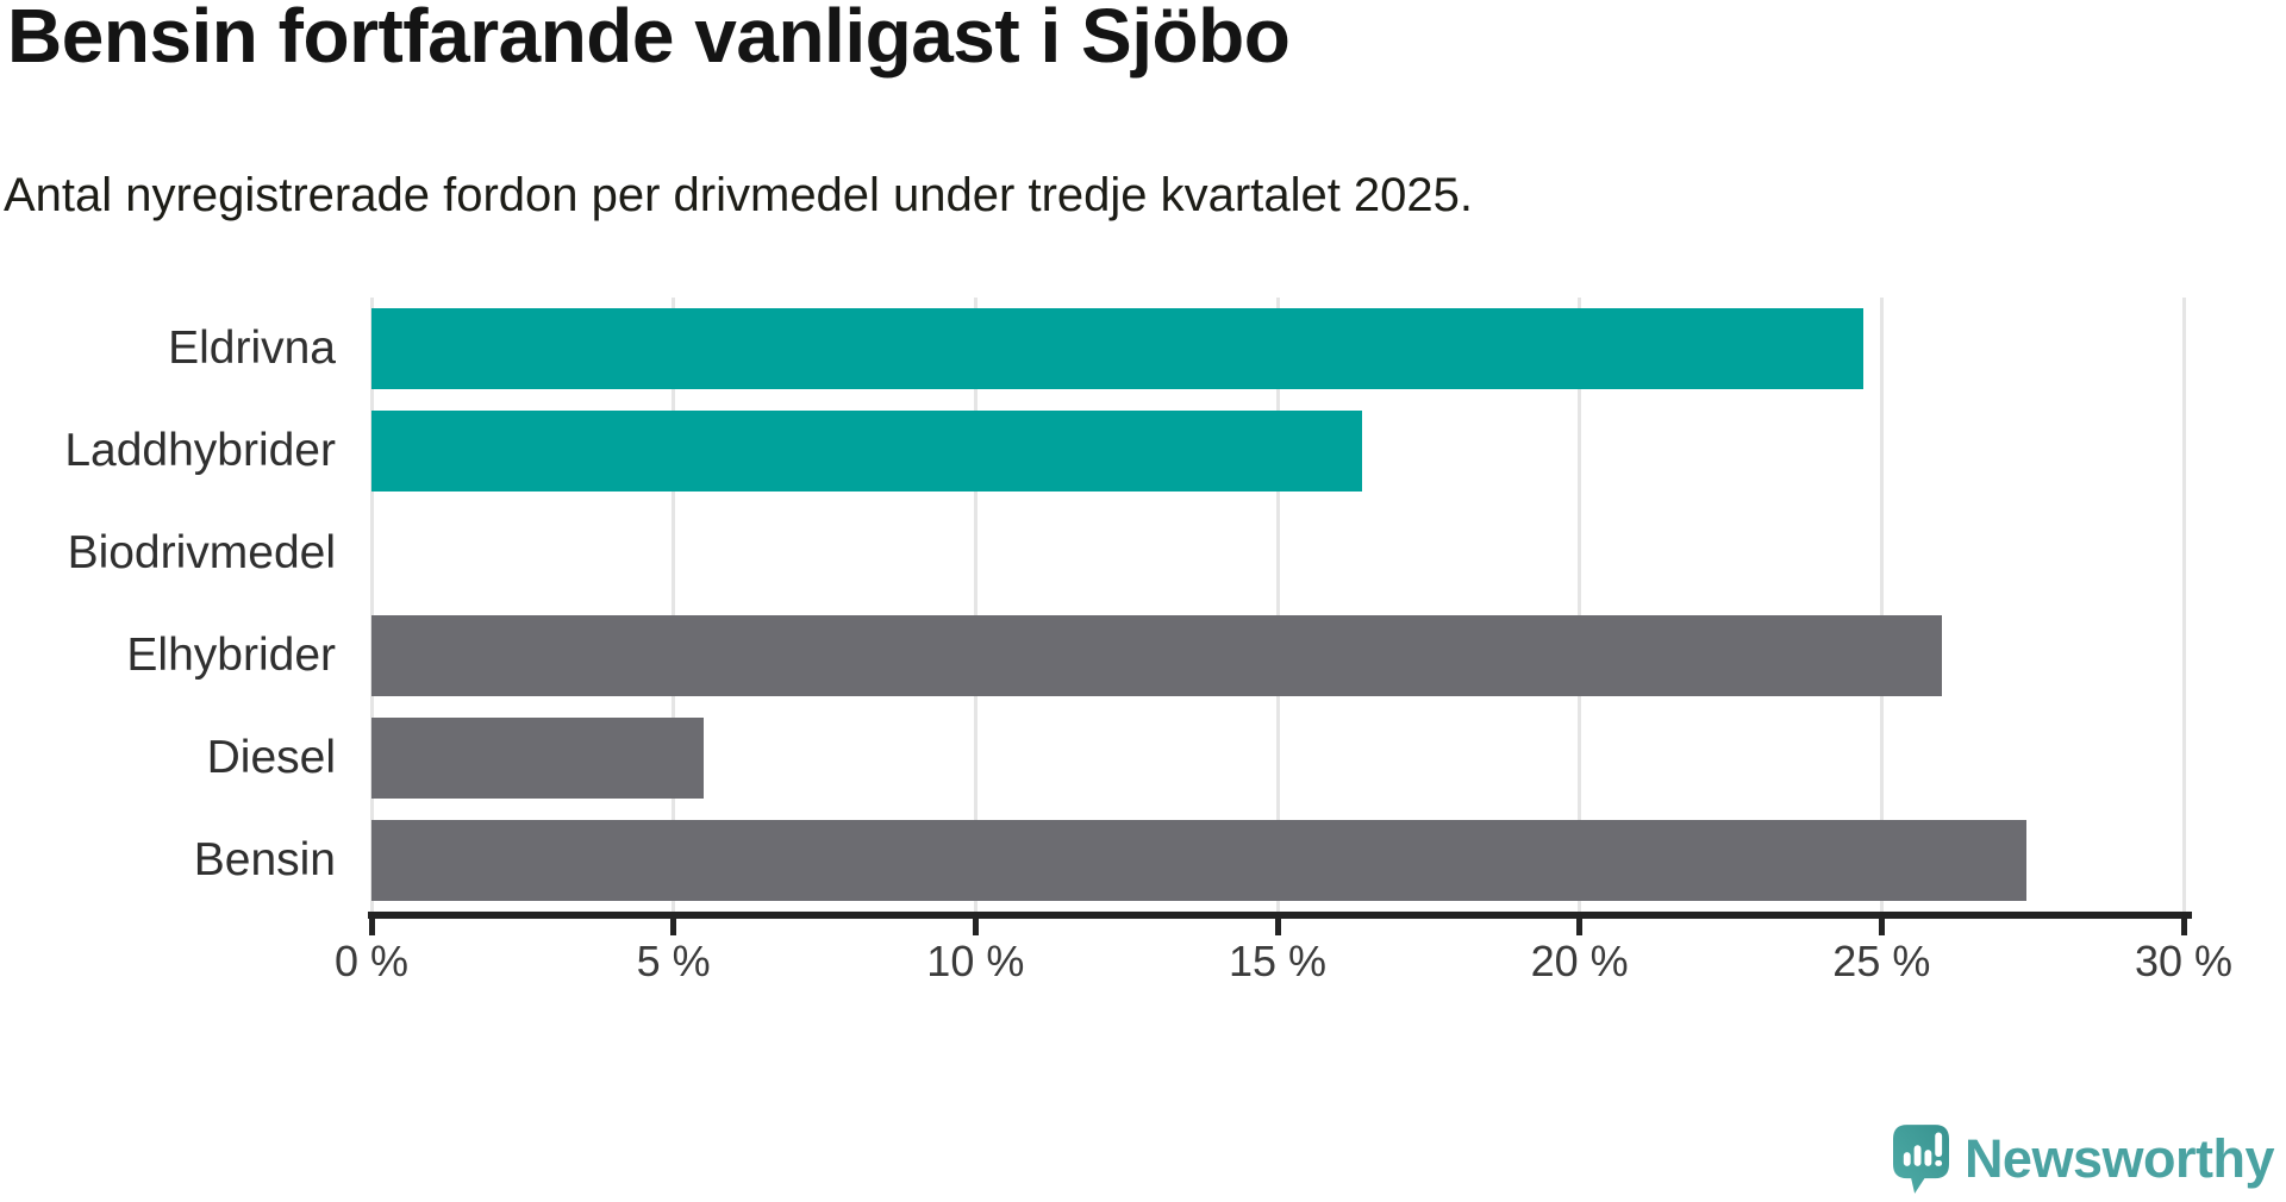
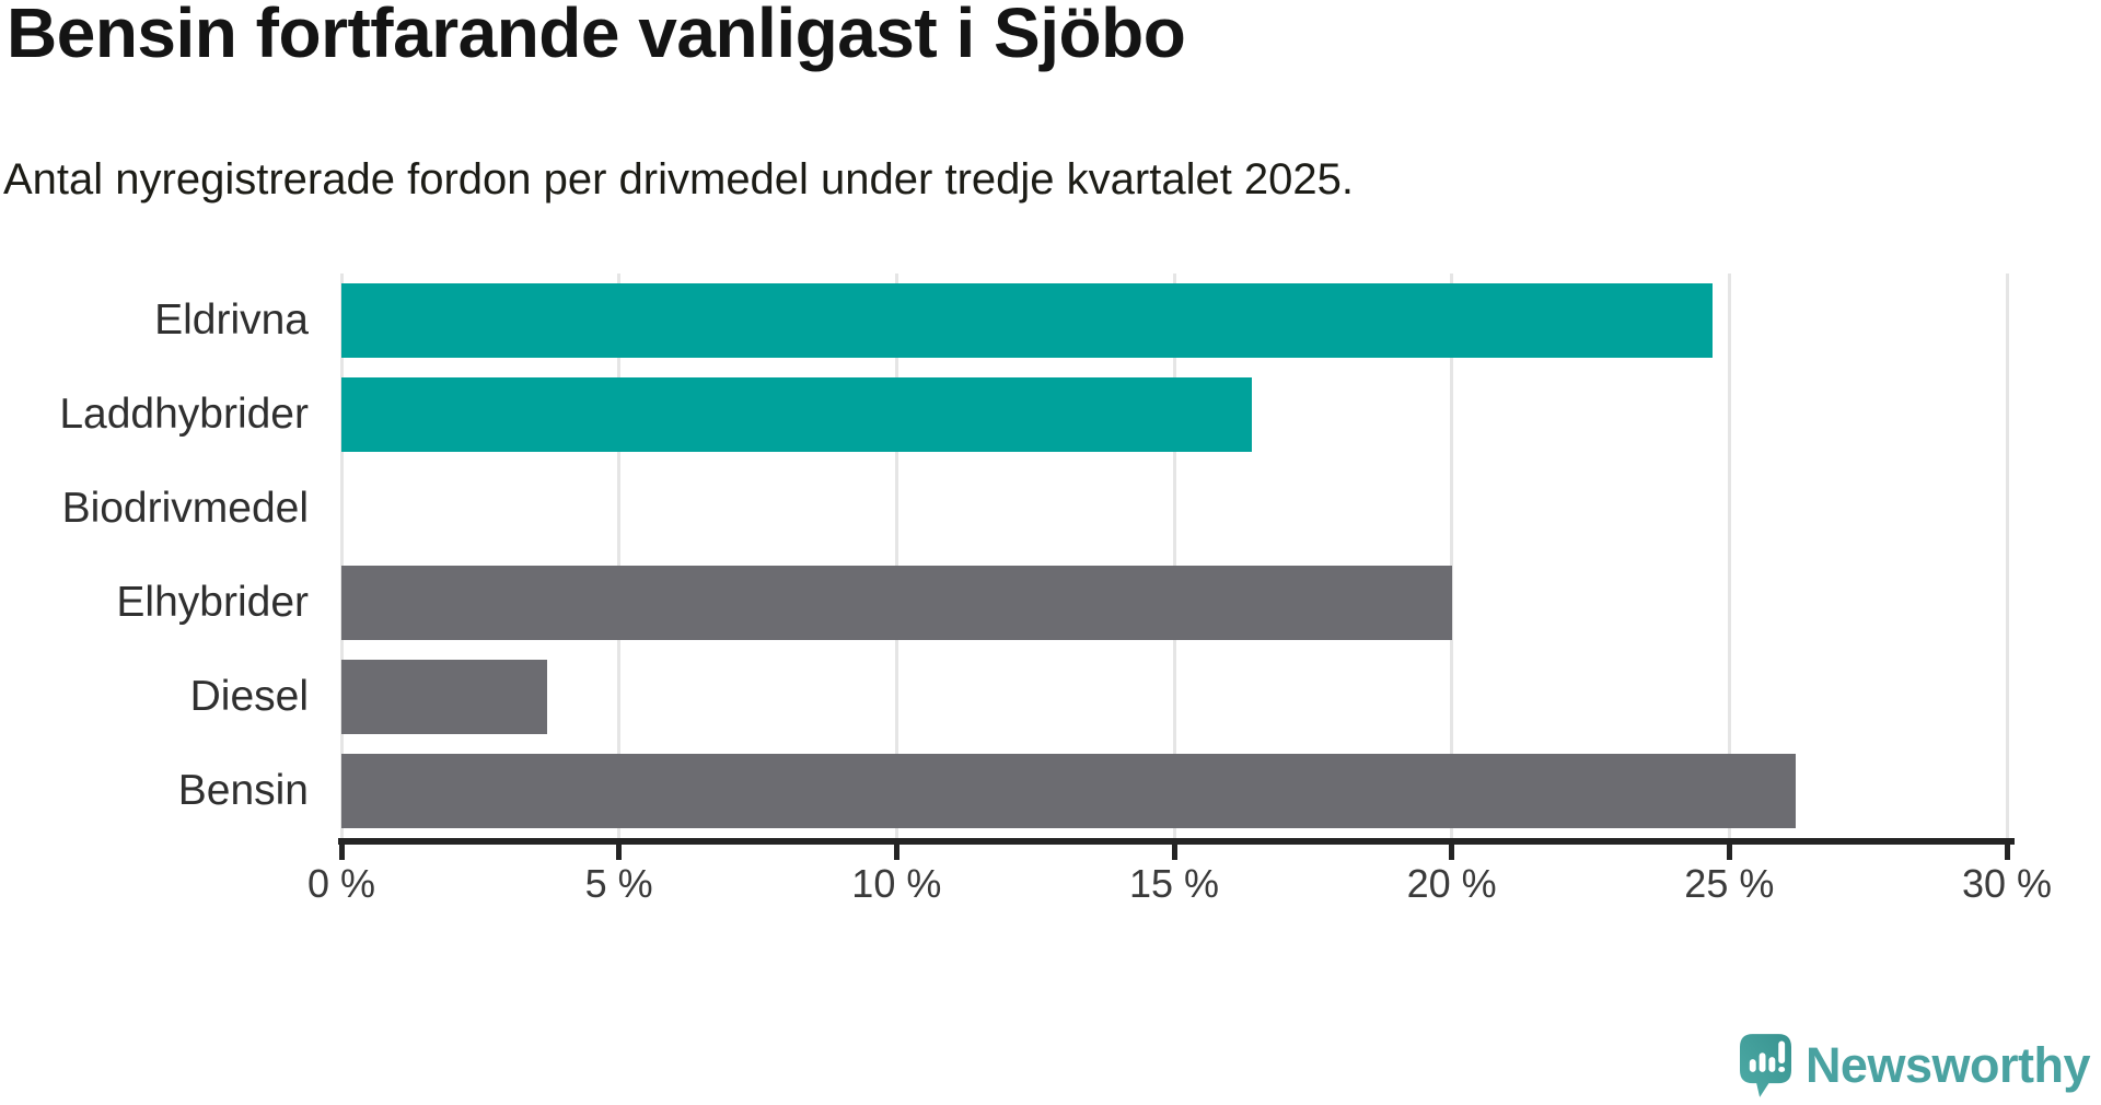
Elhybrider: 26.0% -> 20.0%
Diesel: 5.5% -> 3.7%
Bensin: 27.4% -> 26.2%
